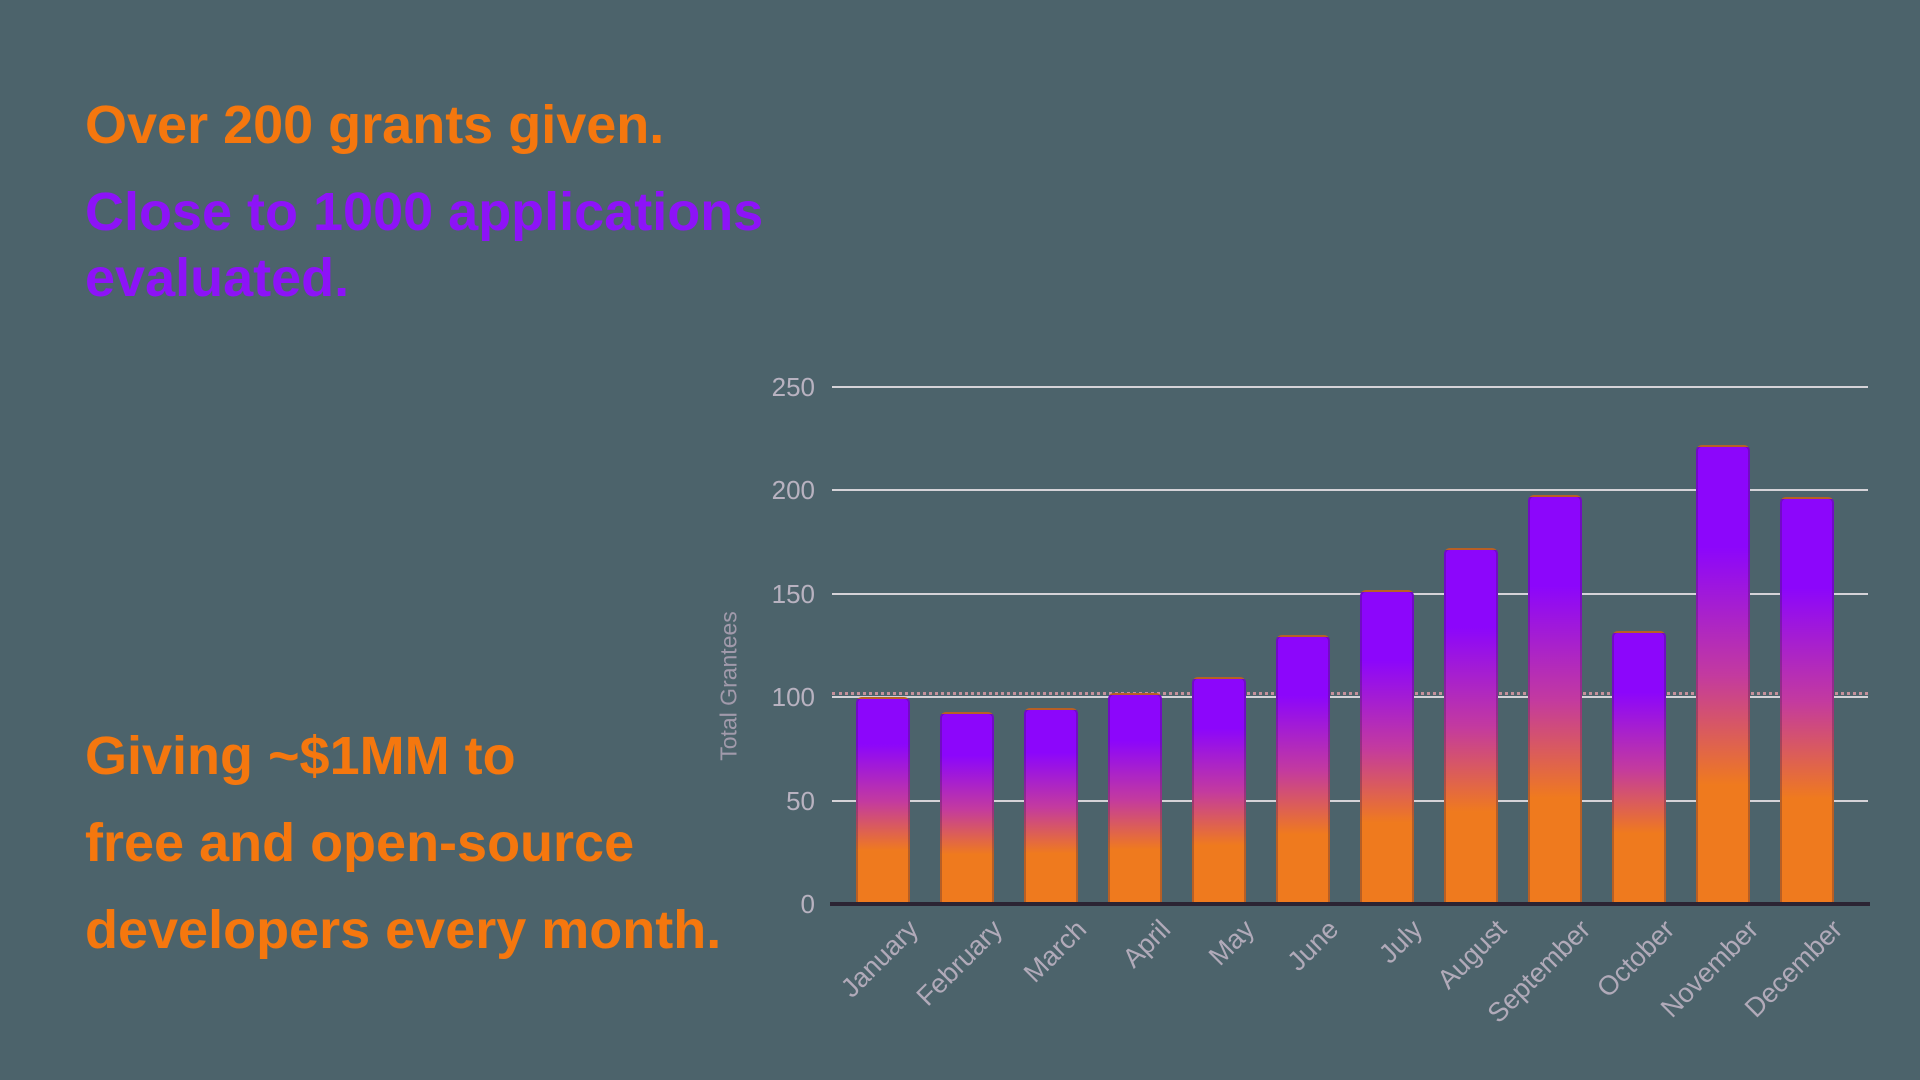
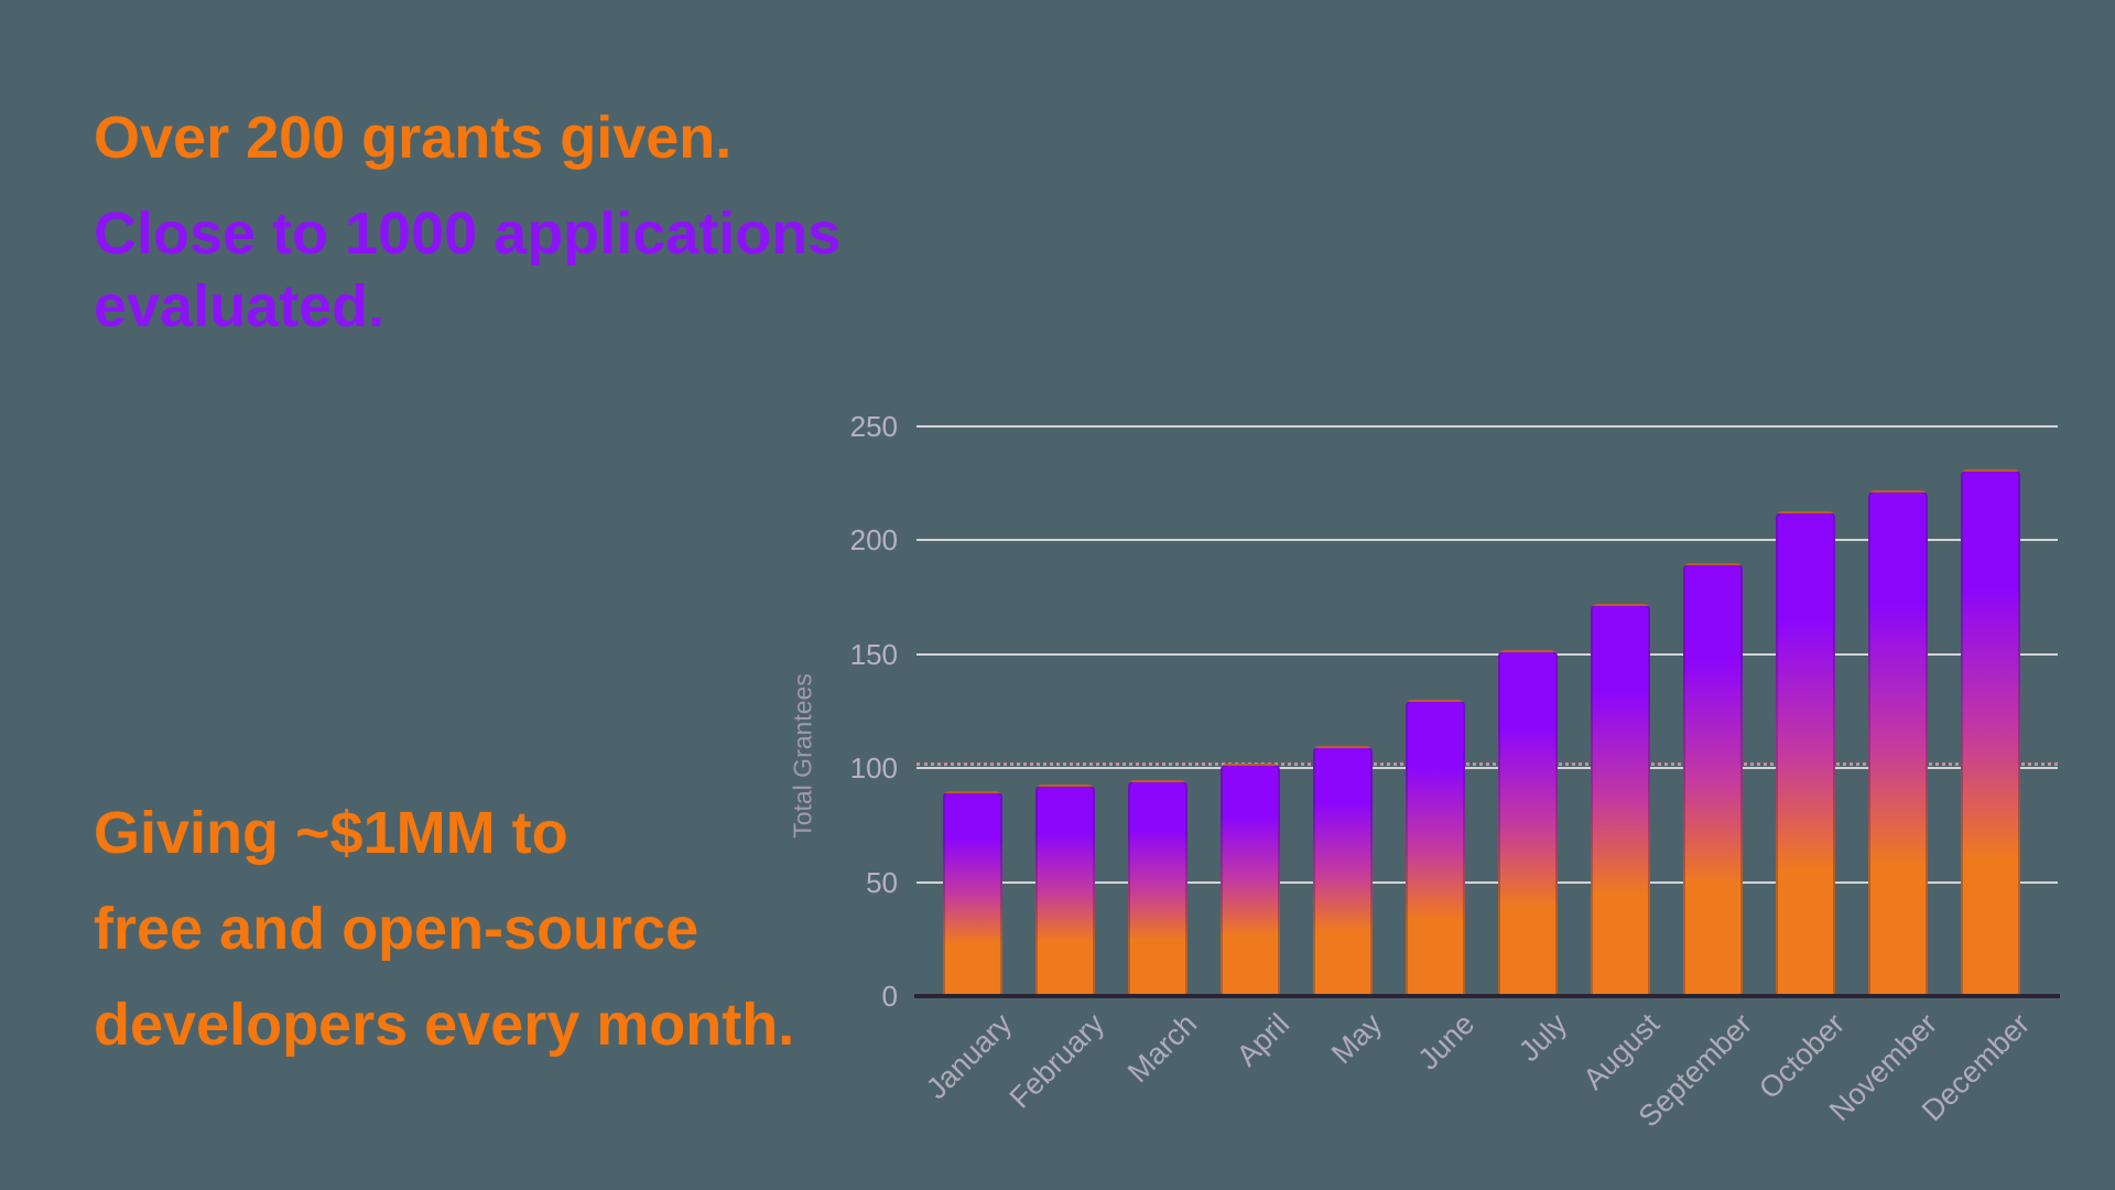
January: 100 -> 90
September: 198 -> 190
October: 132 -> 213
December: 197 -> 231
